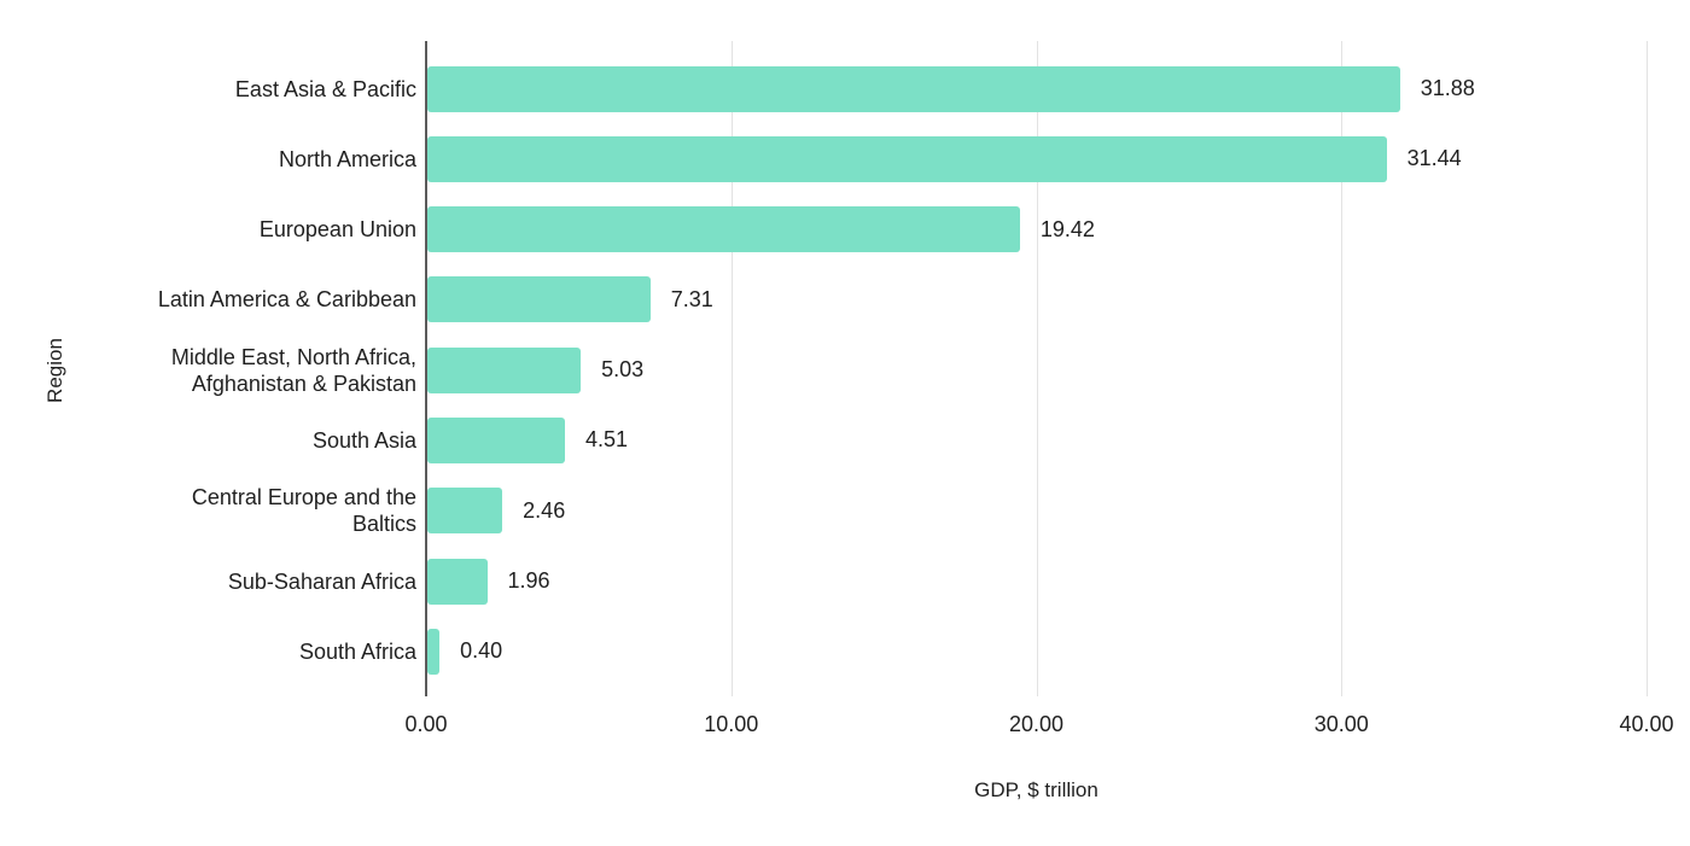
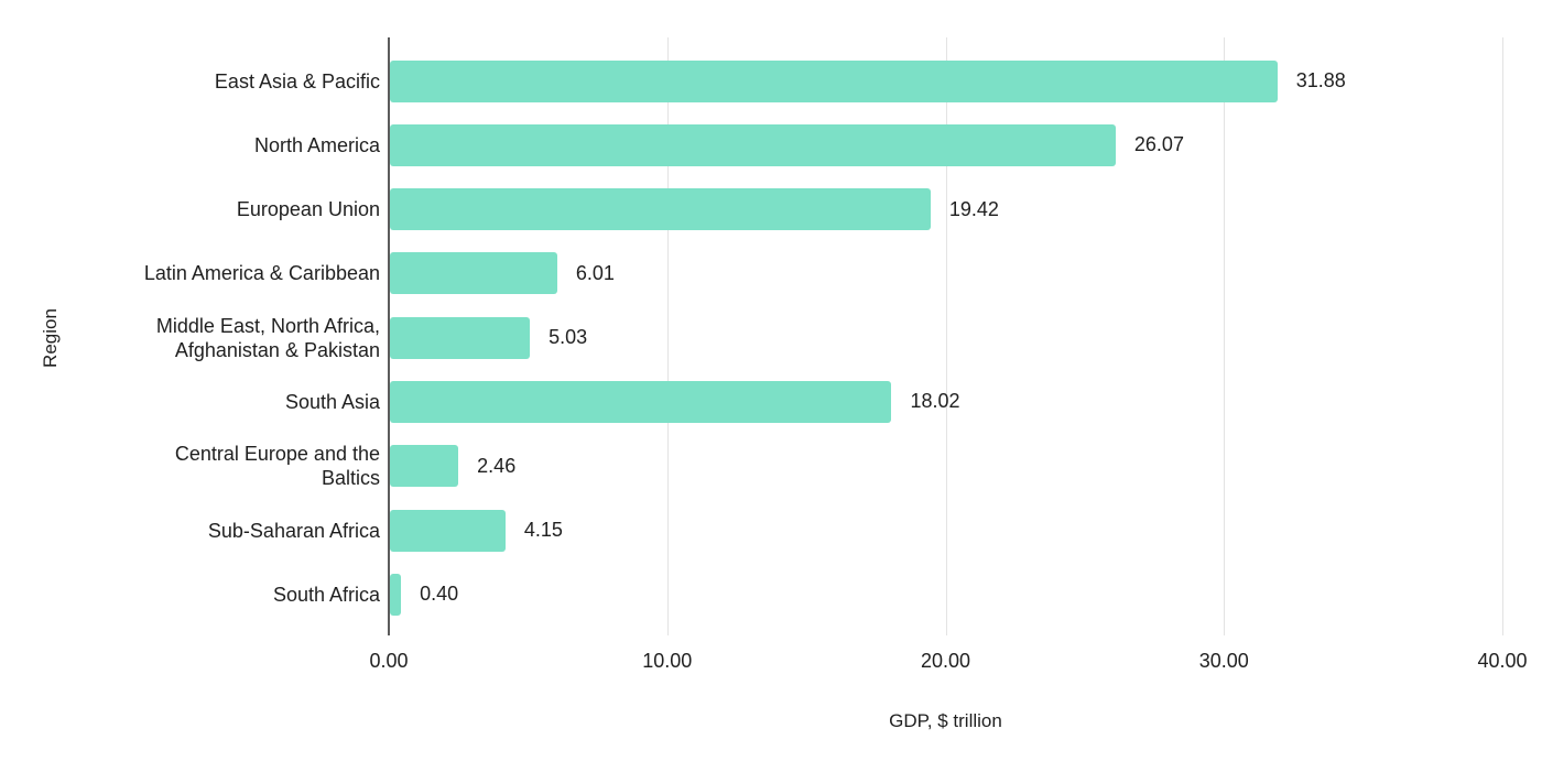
North America: 31.44 -> 26.07
Latin America & Caribbean: 7.31 -> 6.01
South Asia: 4.51 -> 18.02
Sub-Saharan Africa: 1.96 -> 4.15
